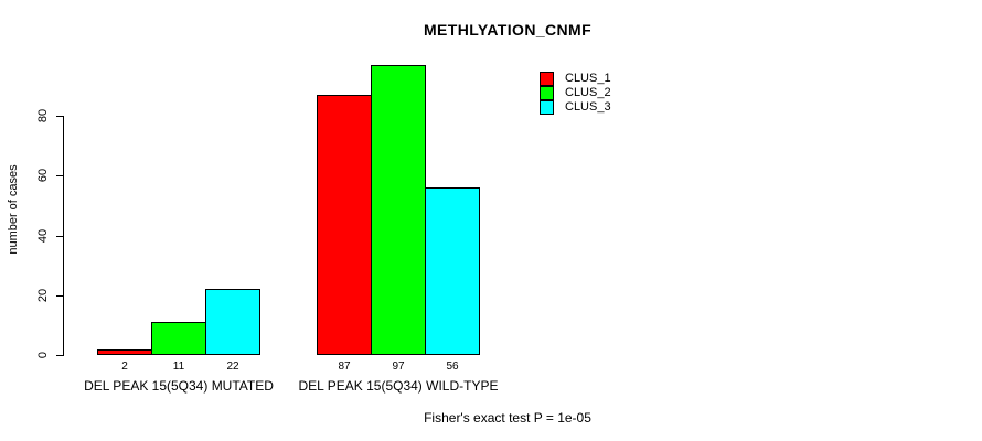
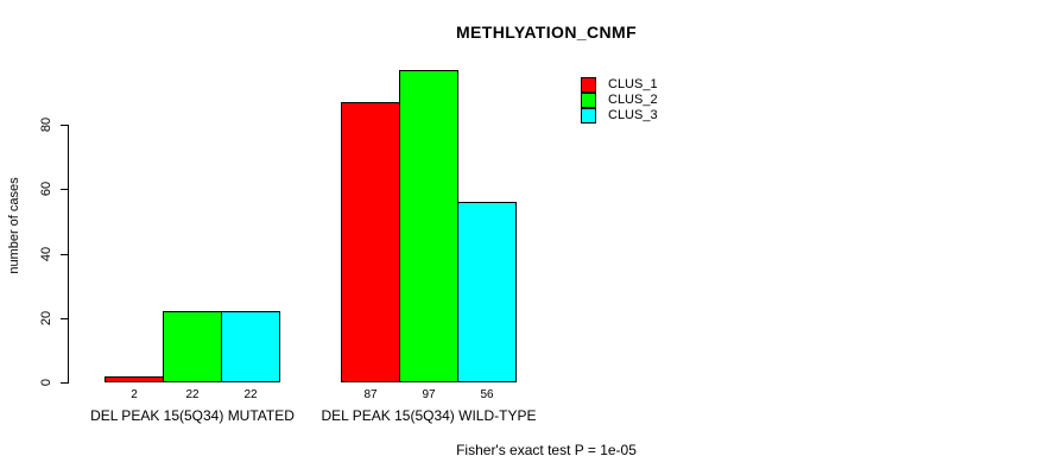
CLUS_2/DEL PEAK 15(5Q34) MUTATED: 11 -> 22
